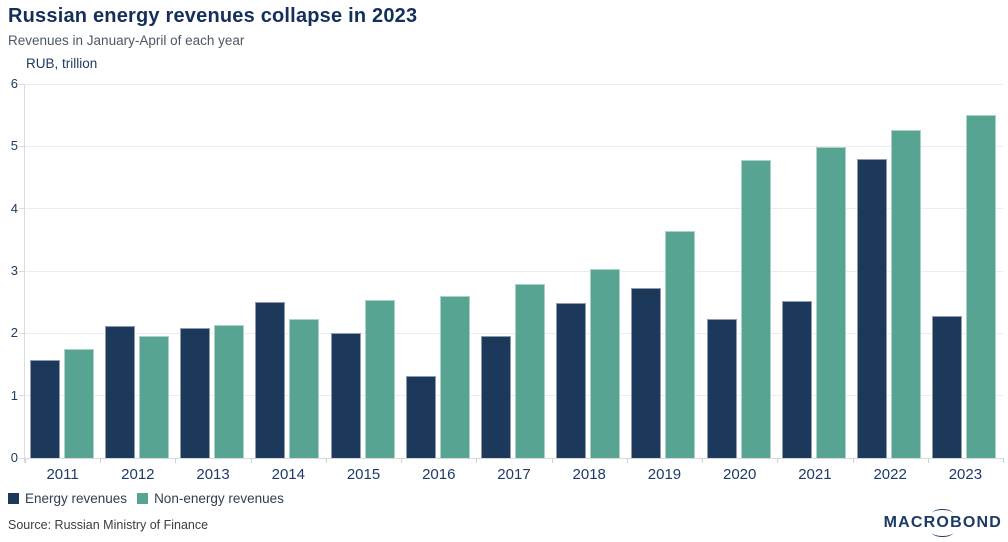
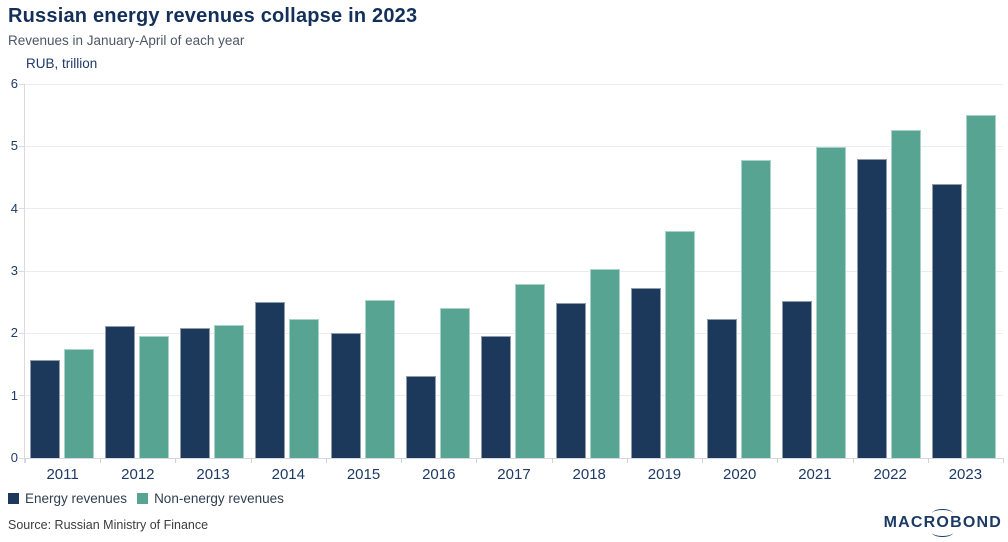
Non-energy revenues/2016: 2.6 -> 2.4
Energy revenues/2023: 2.3 -> 4.4
